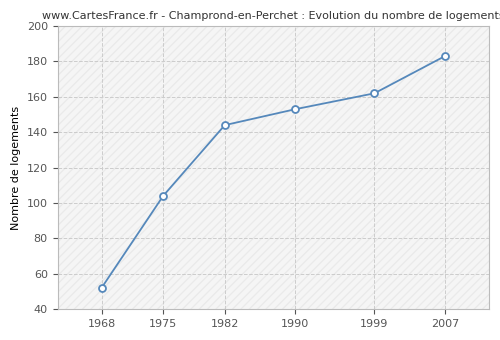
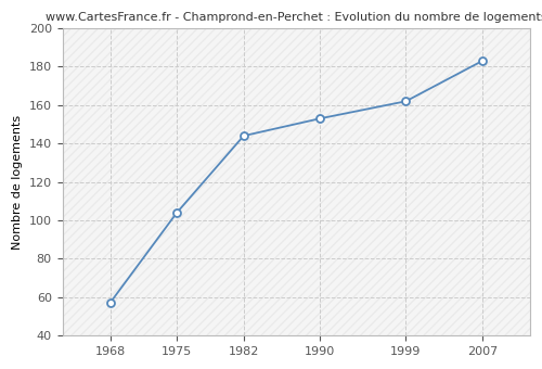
1968: 52 -> 57
